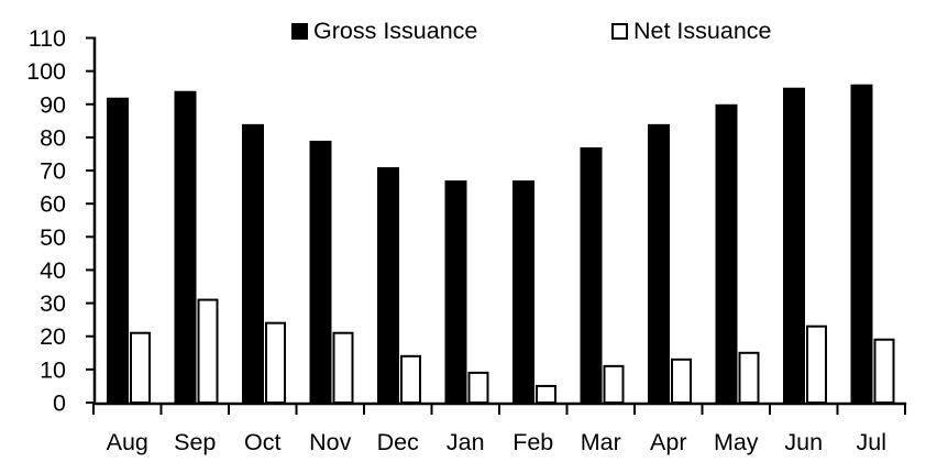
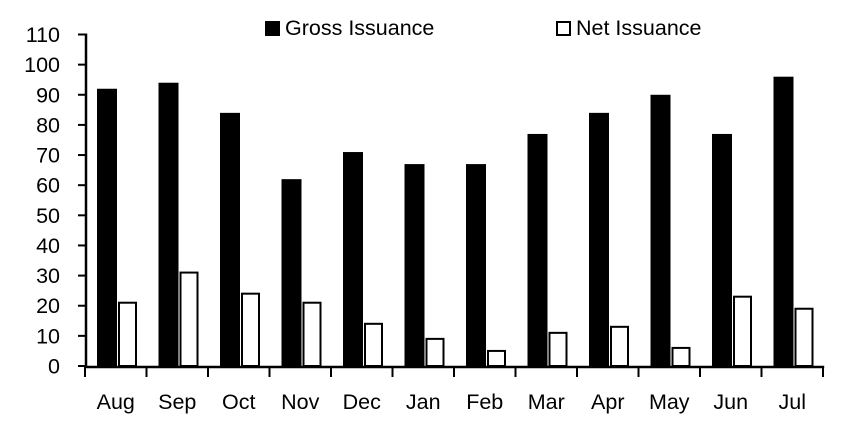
Gross Issuance/Nov: 79 -> 62
Net Issuance/May: 15 -> 6
Gross Issuance/Jun: 95 -> 77
